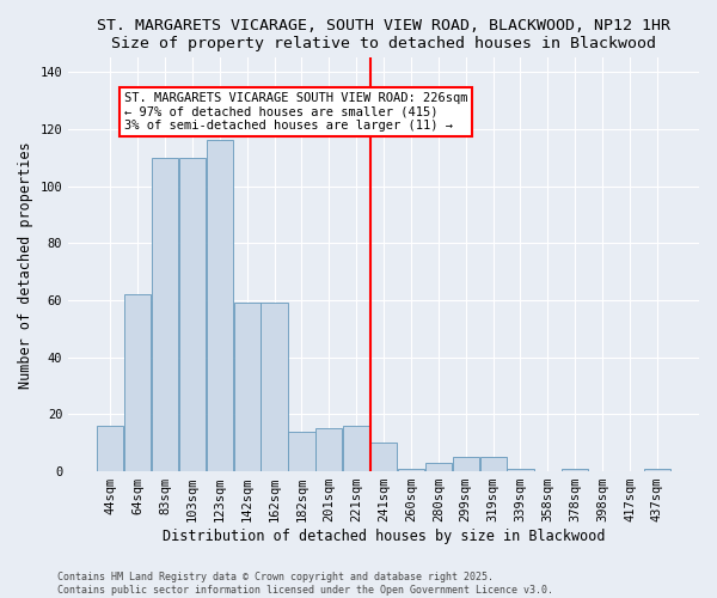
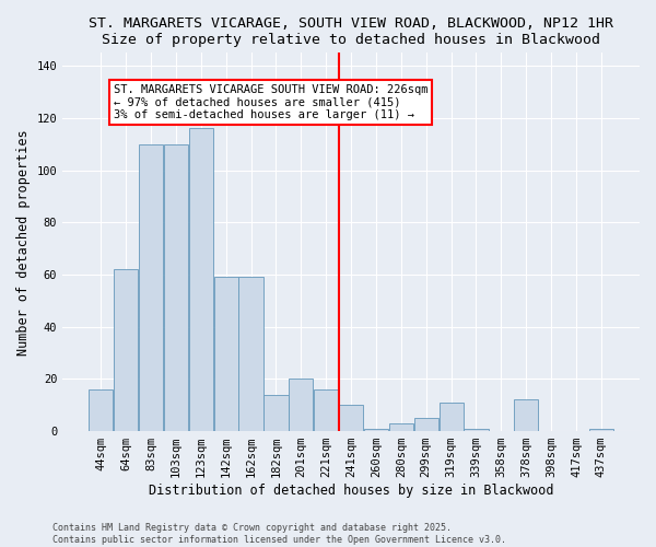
201sqm: 15 -> 20
319sqm: 5 -> 11
378sqm: 1 -> 12
